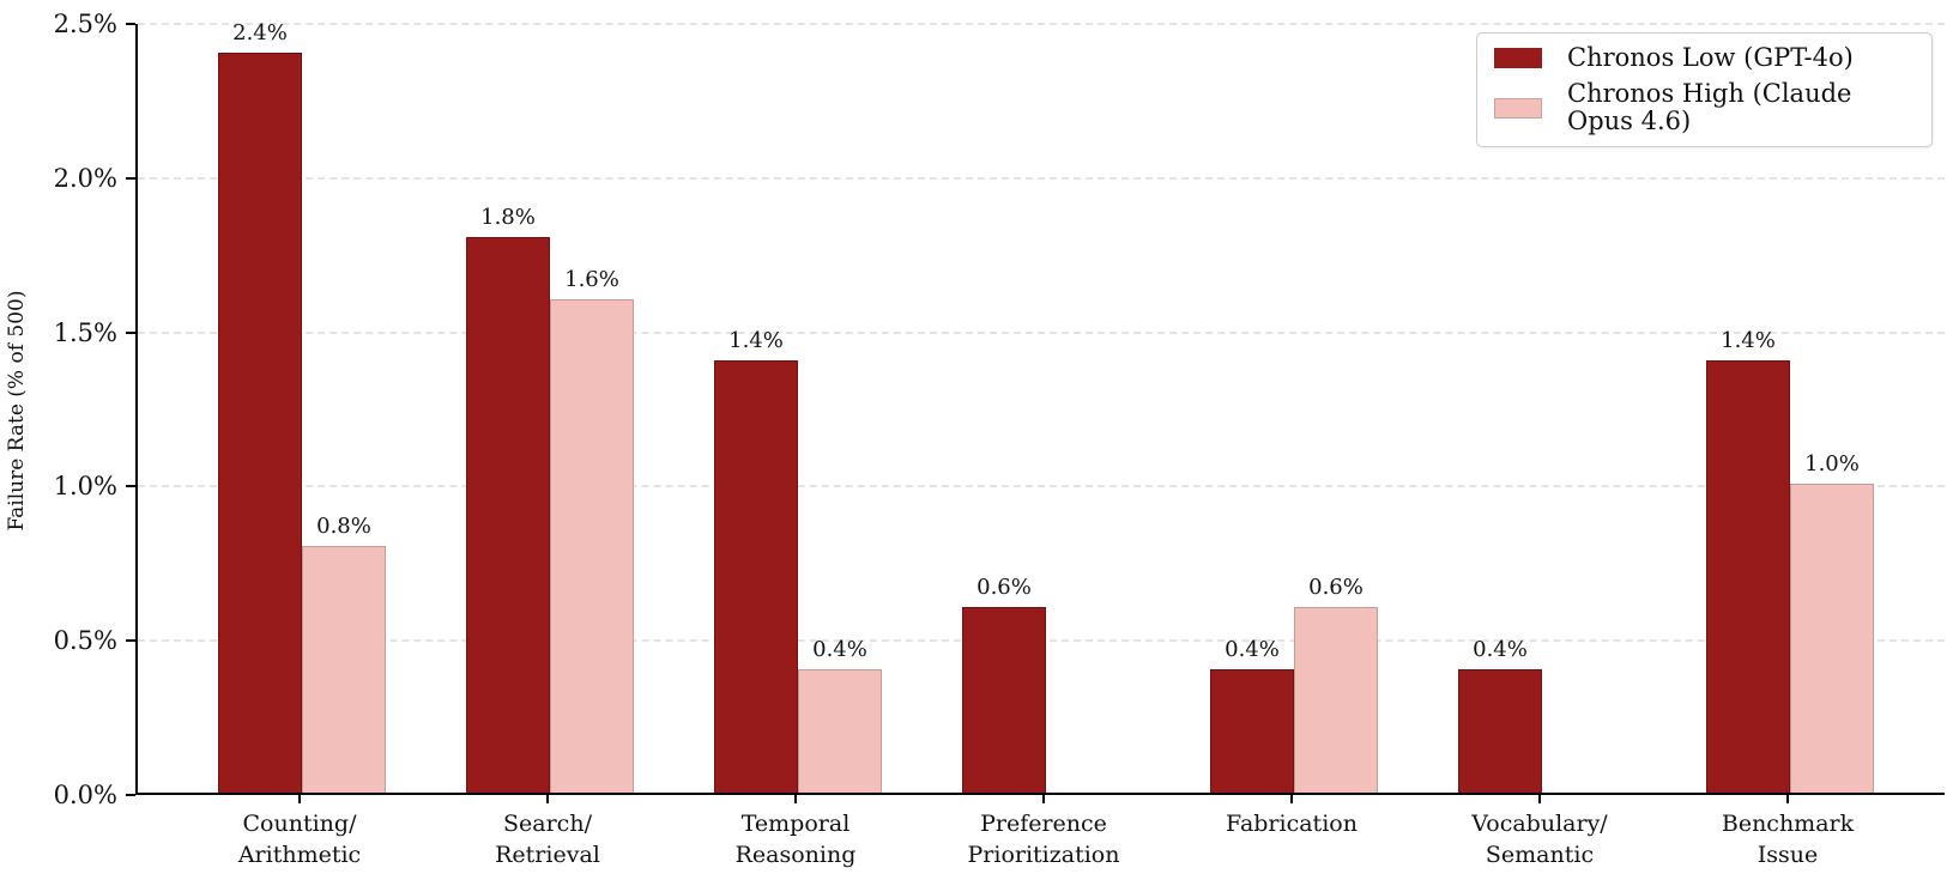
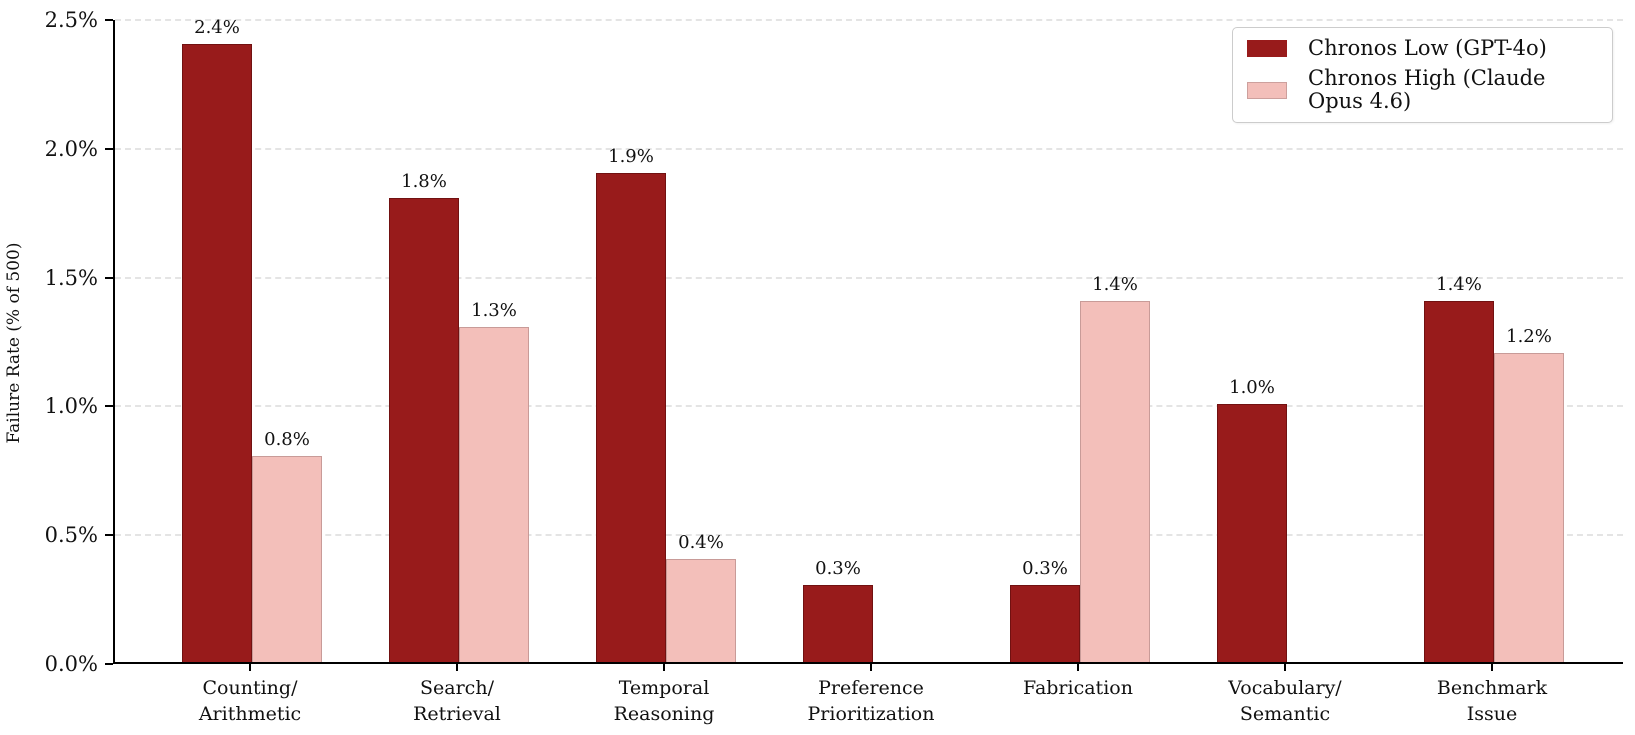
Chronos High (Claude Opus 4.6)/Search/ Retrieval: 1.6% -> 1.3%
Chronos Low (GPT-4o)/Temporal Reasoning: 1.4% -> 1.9%
Chronos Low (GPT-4o)/Preference Prioritization: 0.6% -> 0.3%
Chronos Low (GPT-4o)/Fabrication: 0.4% -> 0.3%
Chronos High (Claude Opus 4.6)/Fabrication: 0.6% -> 1.4%
Chronos Low (GPT-4o)/Vocabulary/ Semantic: 0.4% -> 1.0%
Chronos High (Claude Opus 4.6)/Benchmark Issue: 1.0% -> 1.2%
